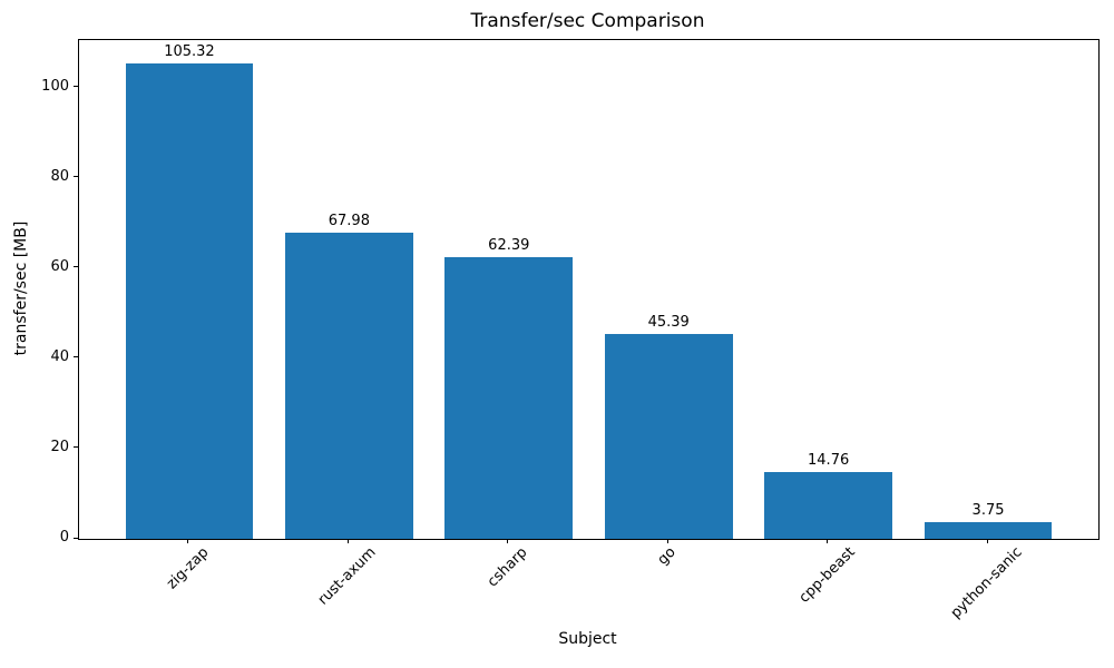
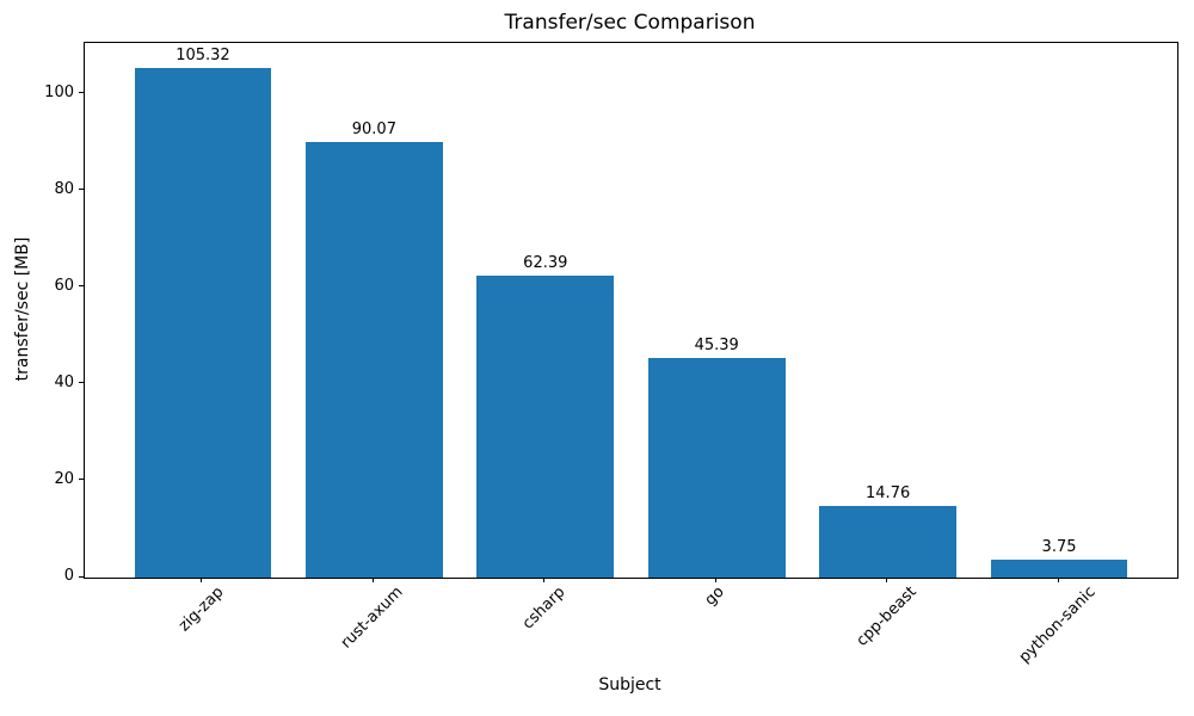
rust-axum: 67.98 -> 90.07
